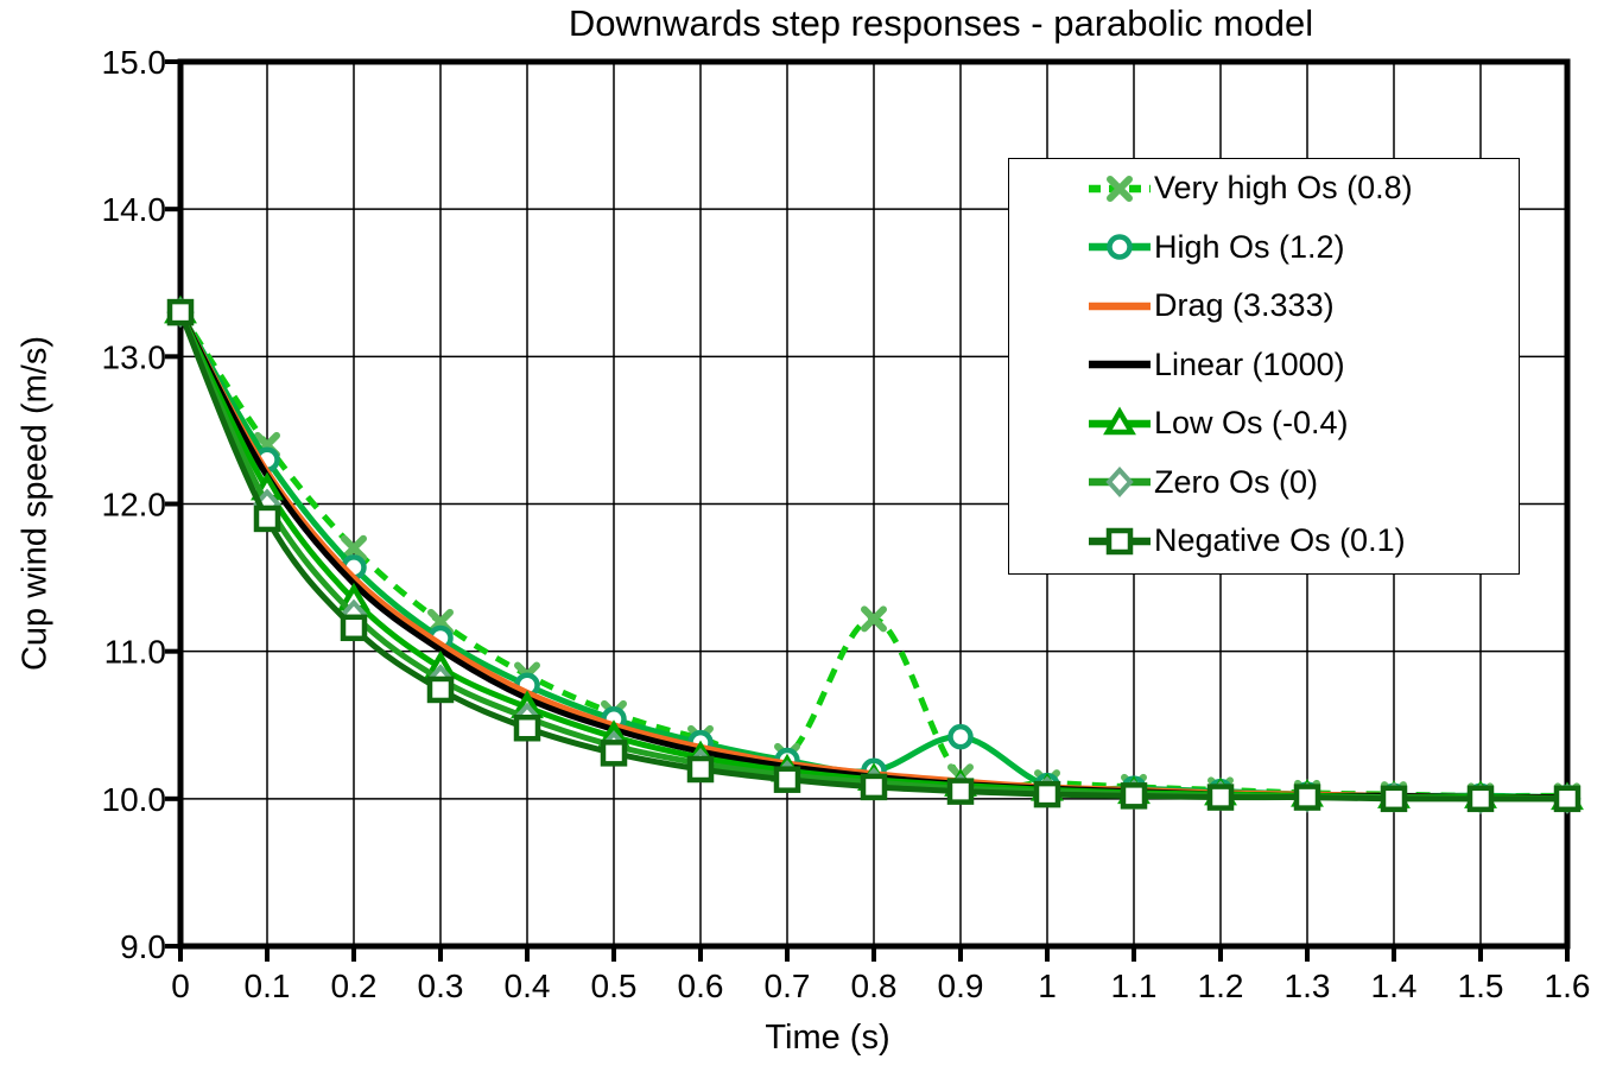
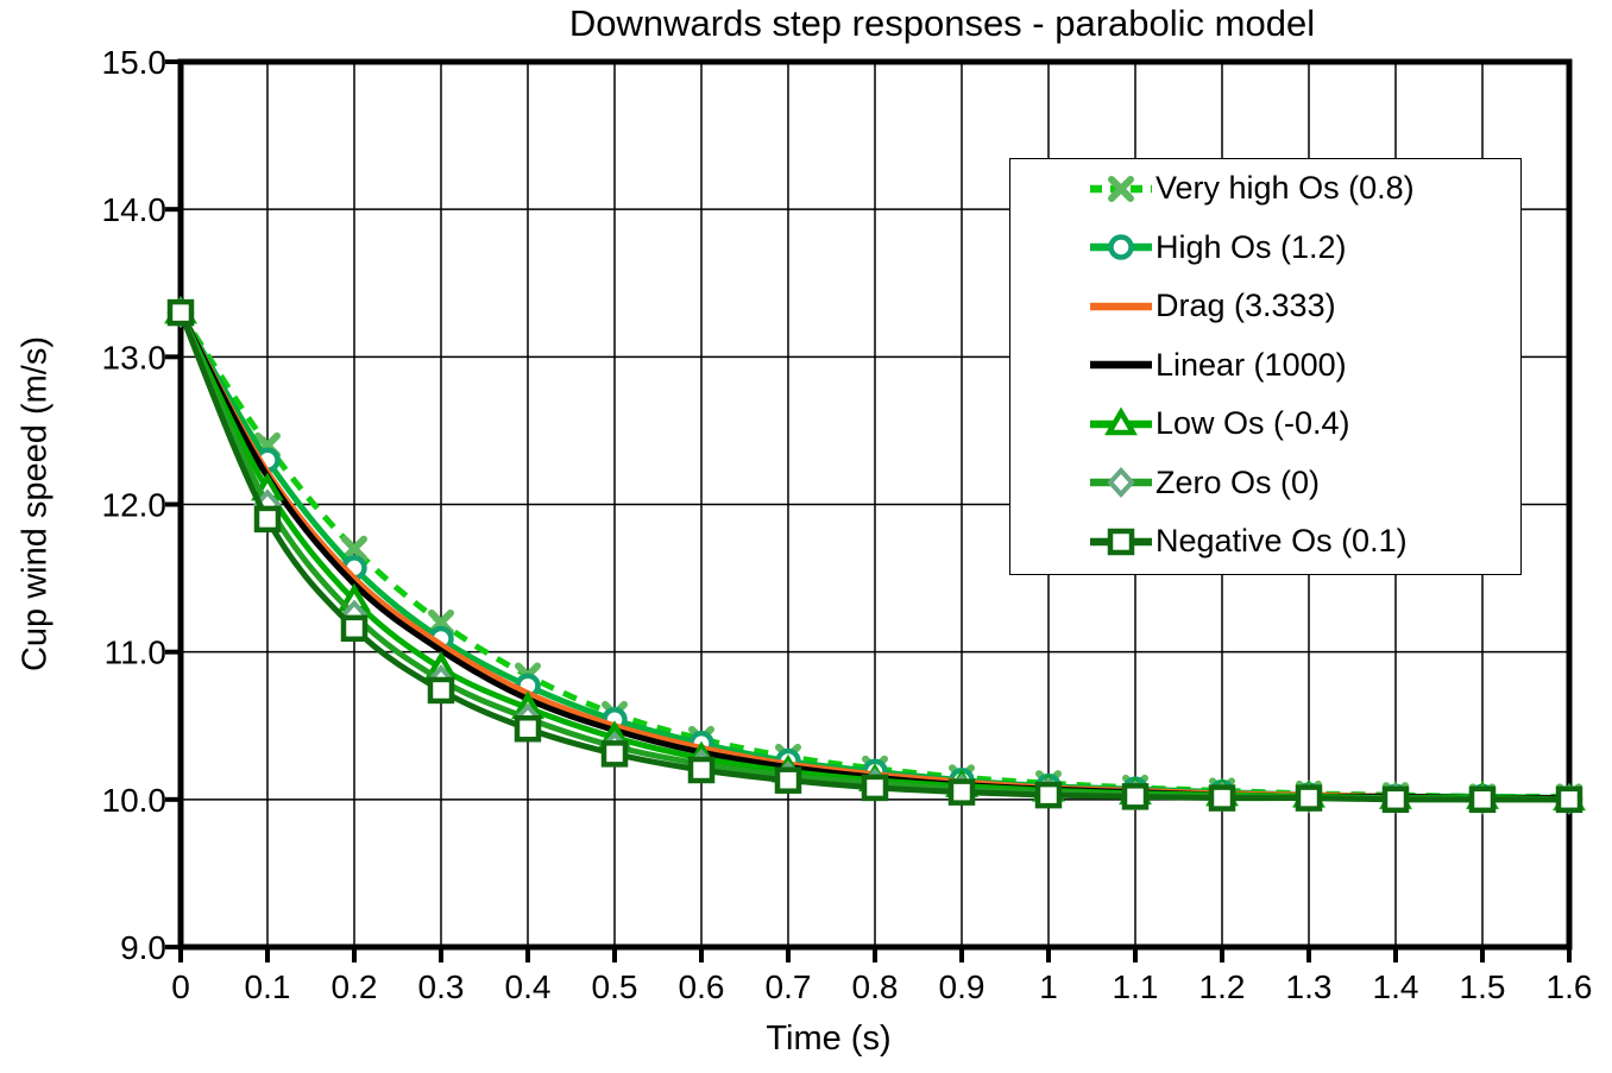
Very high Os (0.8)/0.8: 11.22 -> 10.21
High Os (1.2)/0.9: 10.42 -> 10.13
